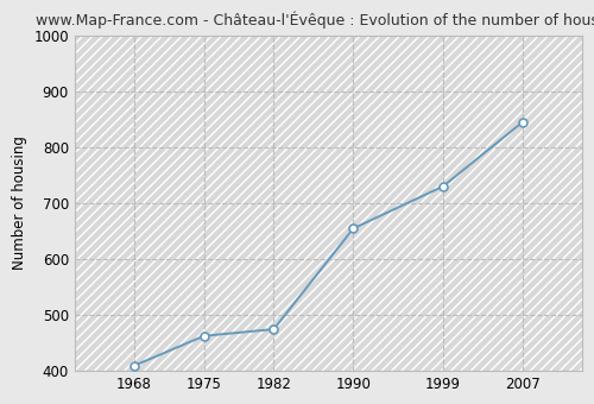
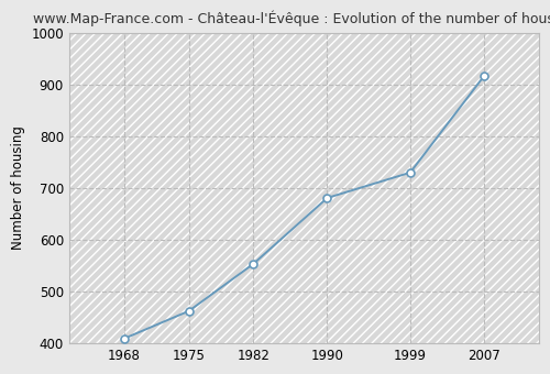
1982: 475 -> 554
1990: 655 -> 681
2007: 845 -> 916
